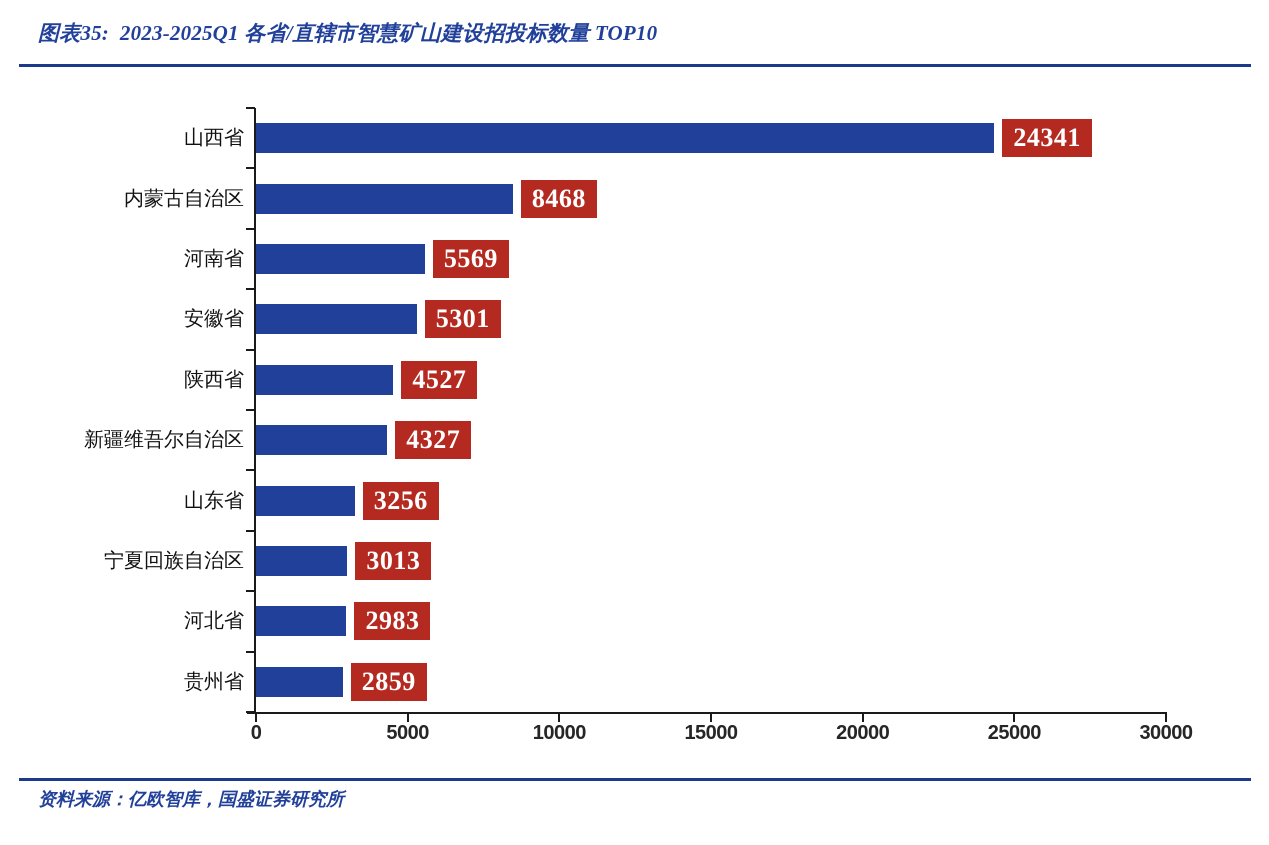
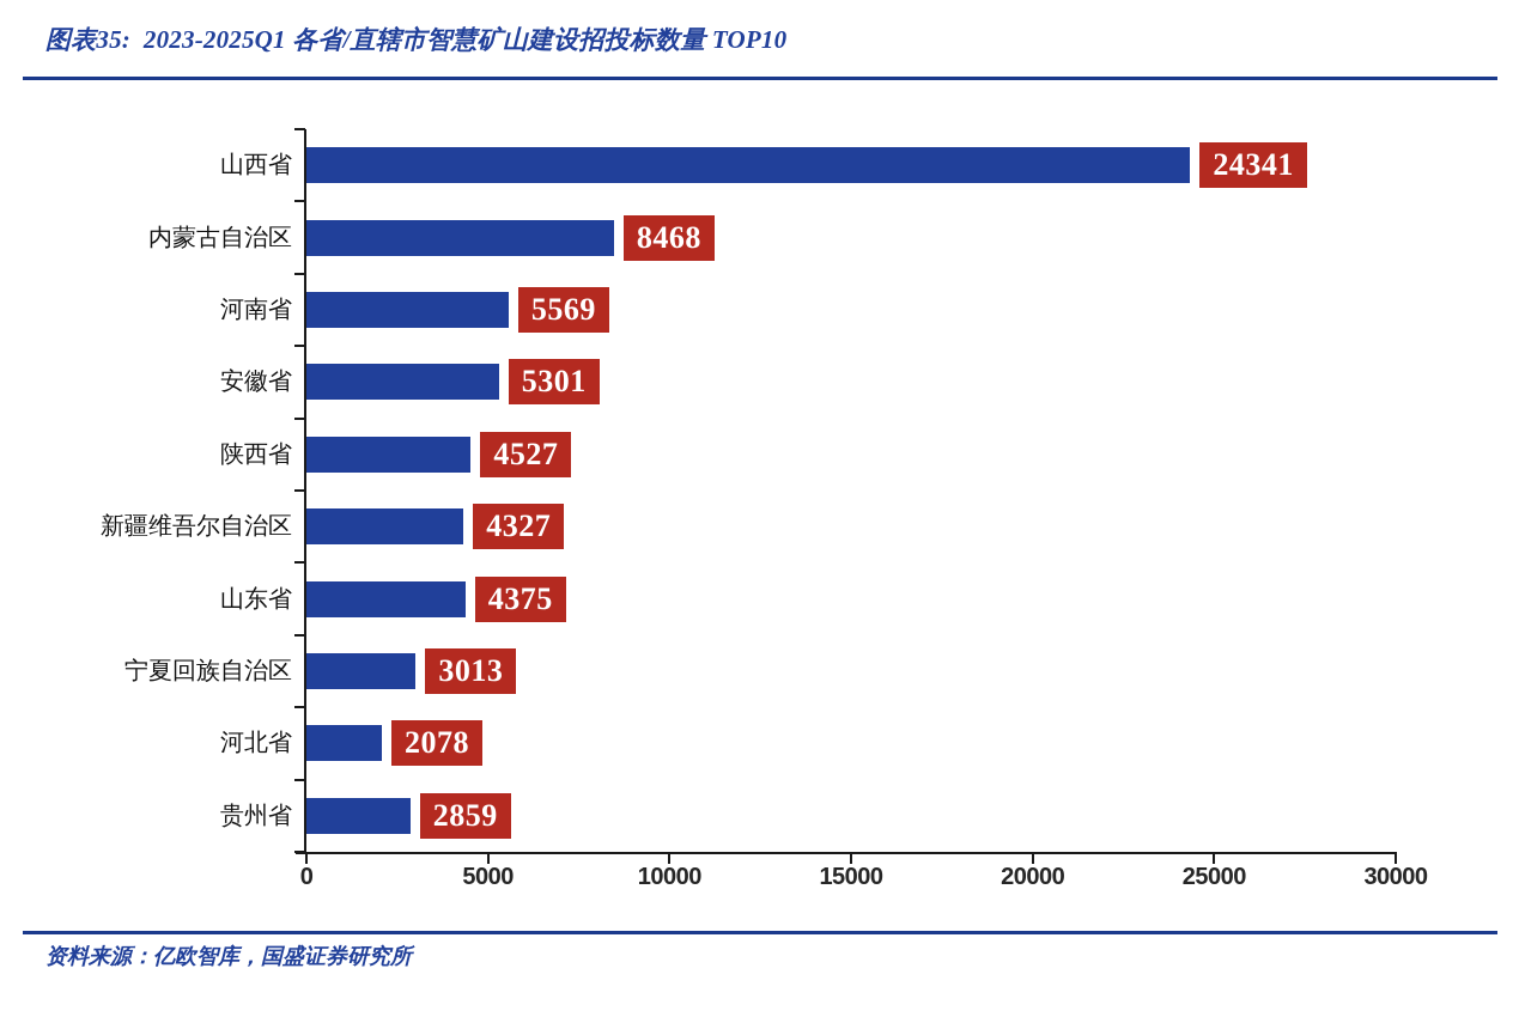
山东省: 3256 -> 4375
河北省: 2983 -> 2078
